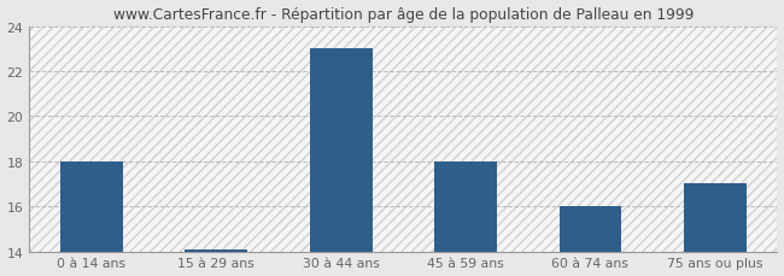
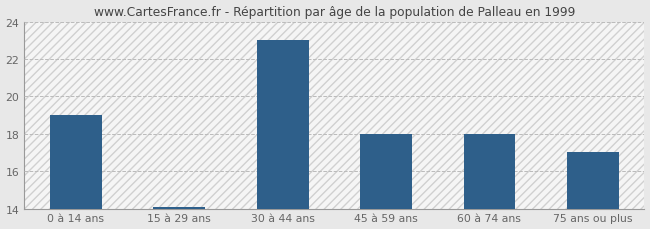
0 à 14 ans: 18.0 -> 19.0
60 à 74 ans: 16.0 -> 18.0
